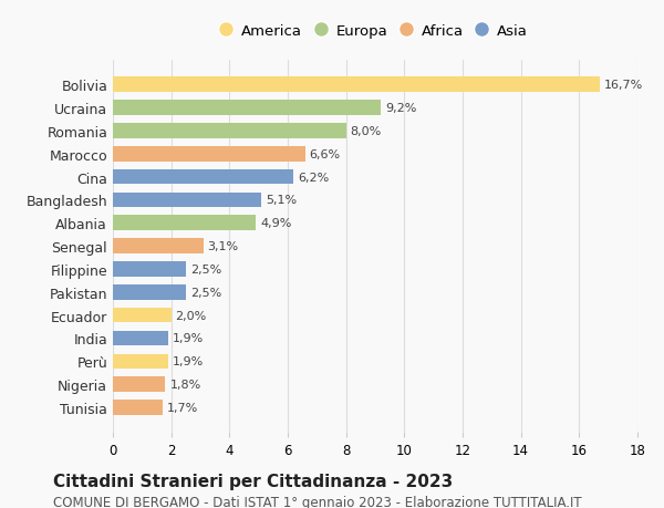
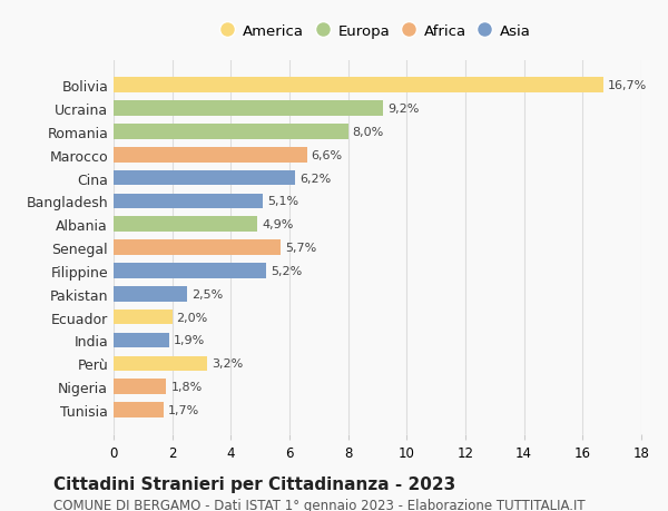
Senegal: 3,1% -> 5,7%
Filippine: 2,5% -> 5,2%
Perù: 1,9% -> 3,2%
